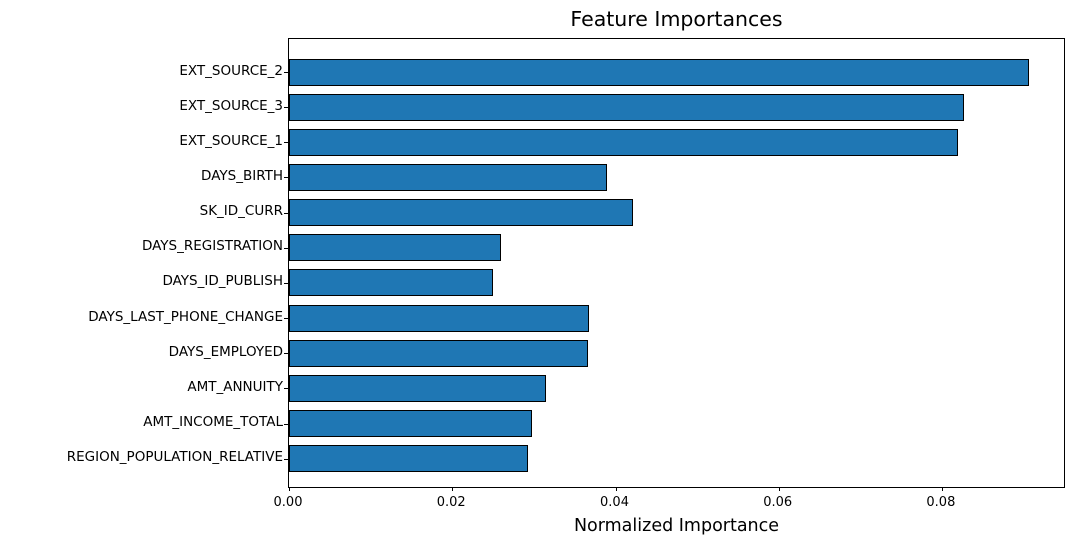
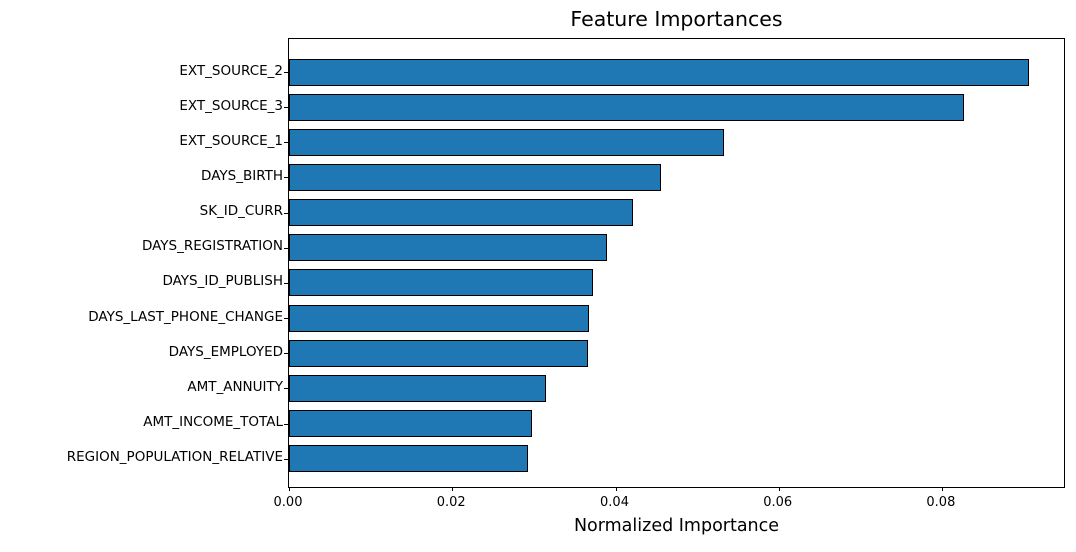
EXT_SOURCE_1: 0.082 -> 0.053
DAYS_BIRTH: 0.039 -> 0.046
DAYS_REGISTRATION: 0.026 -> 0.039
DAYS_ID_PUBLISH: 0.025 -> 0.037
